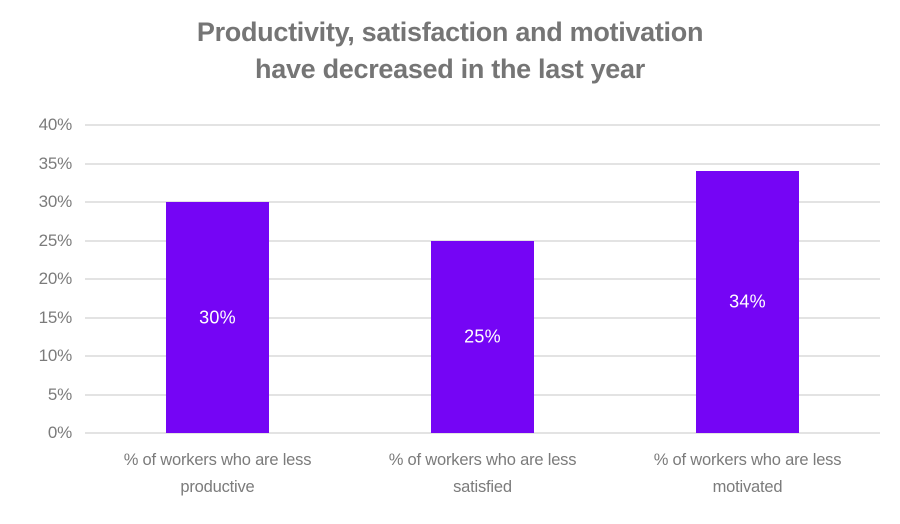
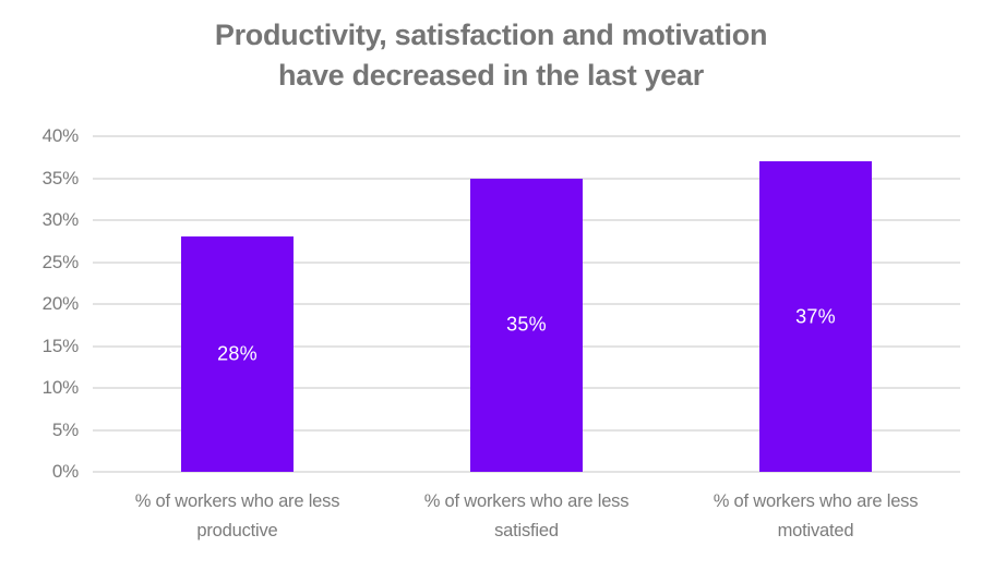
% of workers who are less productive: 30% -> 28%
% of workers who are less satisfied: 25% -> 35%
% of workers who are less motivated: 34% -> 37%
